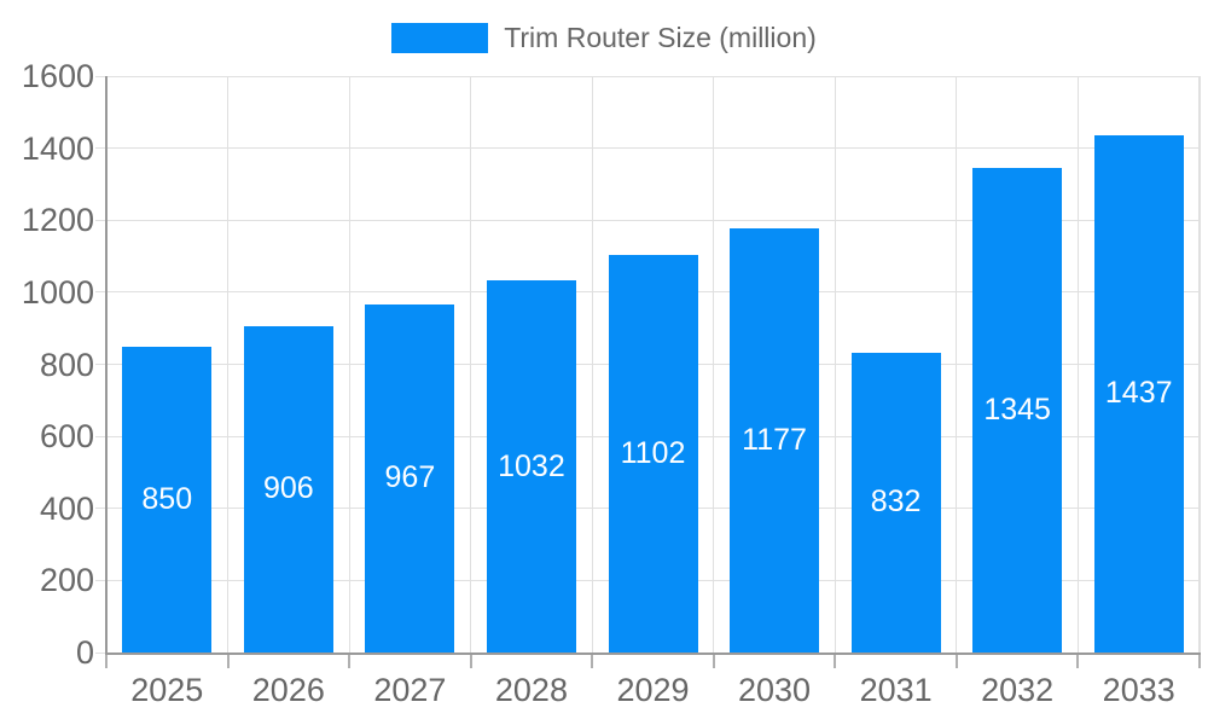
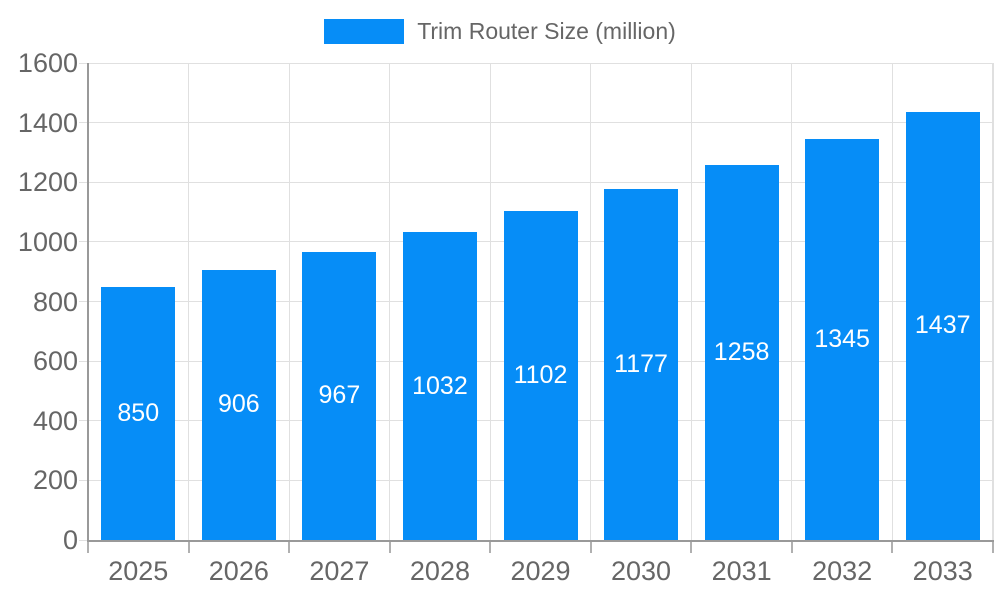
2031: 832 -> 1258
